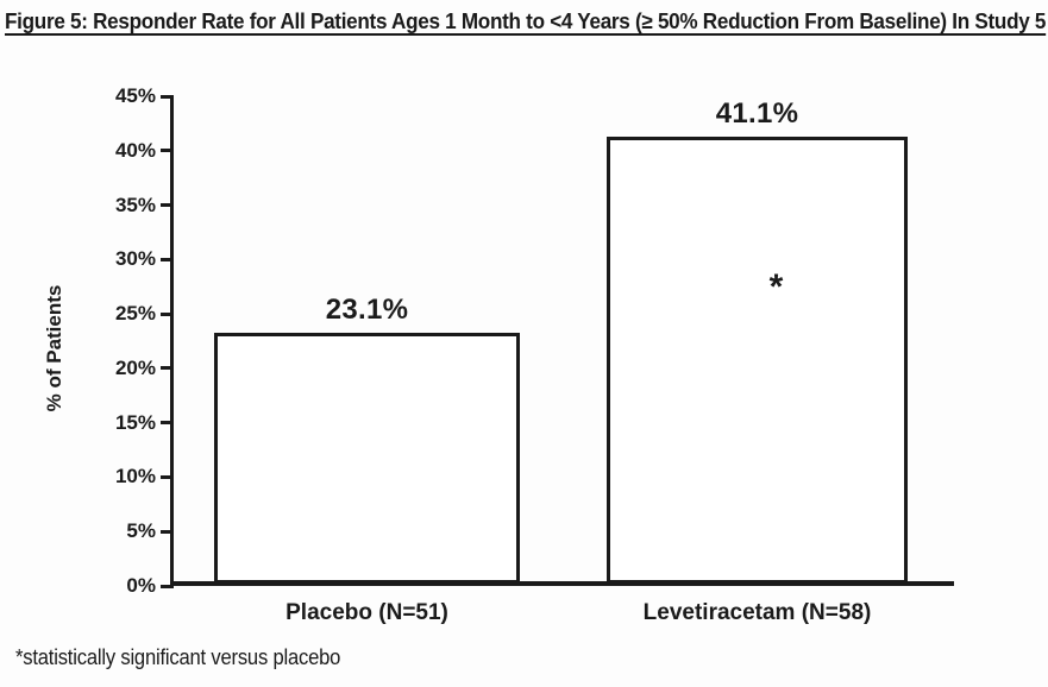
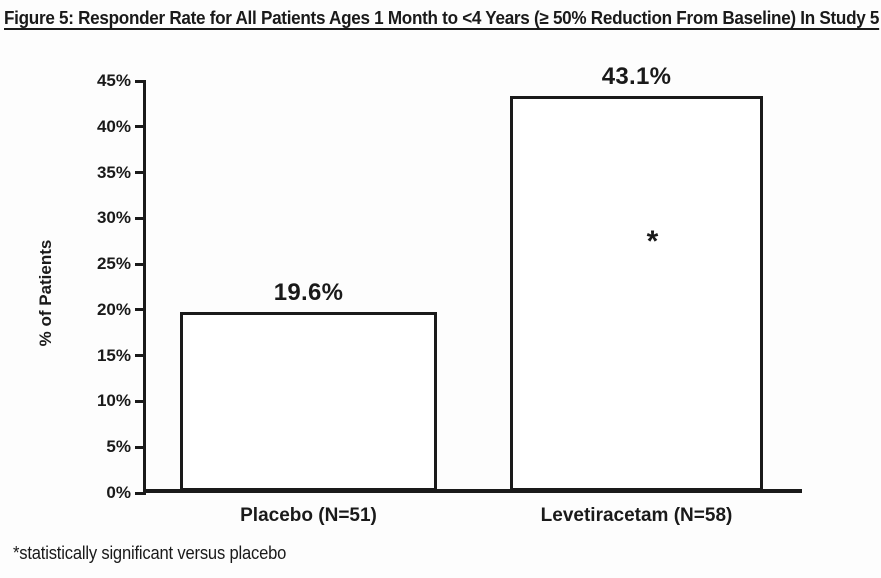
Placebo (N=51): 23.1% -> 19.6%
Levetiracetam (N=58): 41.1% -> 43.1%
